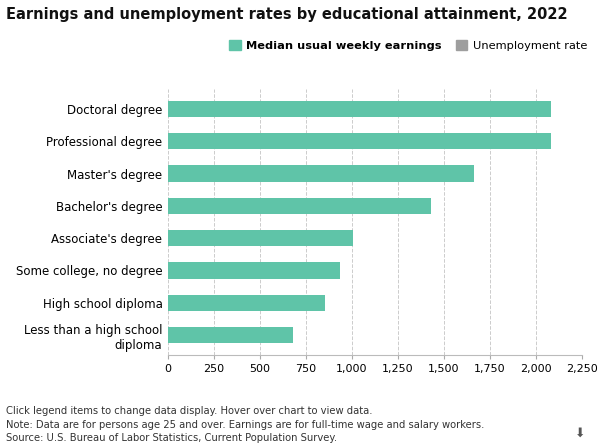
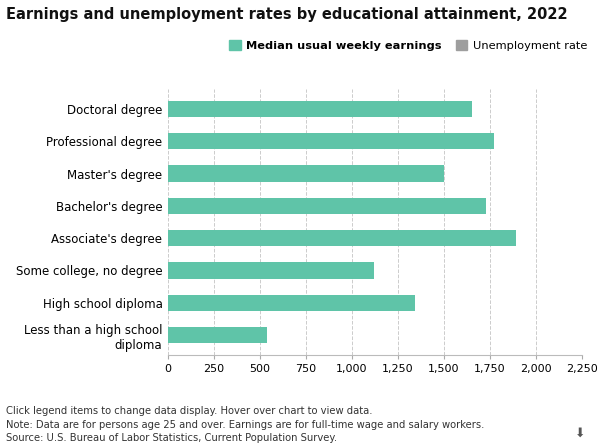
Doctoral degree: 2,080 -> 1,650
Professional degree: 2,080 -> 1,770
Master's degree: 1,660 -> 1,500
Bachelor's degree: 1,430 -> 1,730
Associate's degree: 1,000 -> 1,890
Some college, no degree: 940 -> 1,120
High school diploma: 850 -> 1,340
Less than a high school diploma: 680 -> 540
